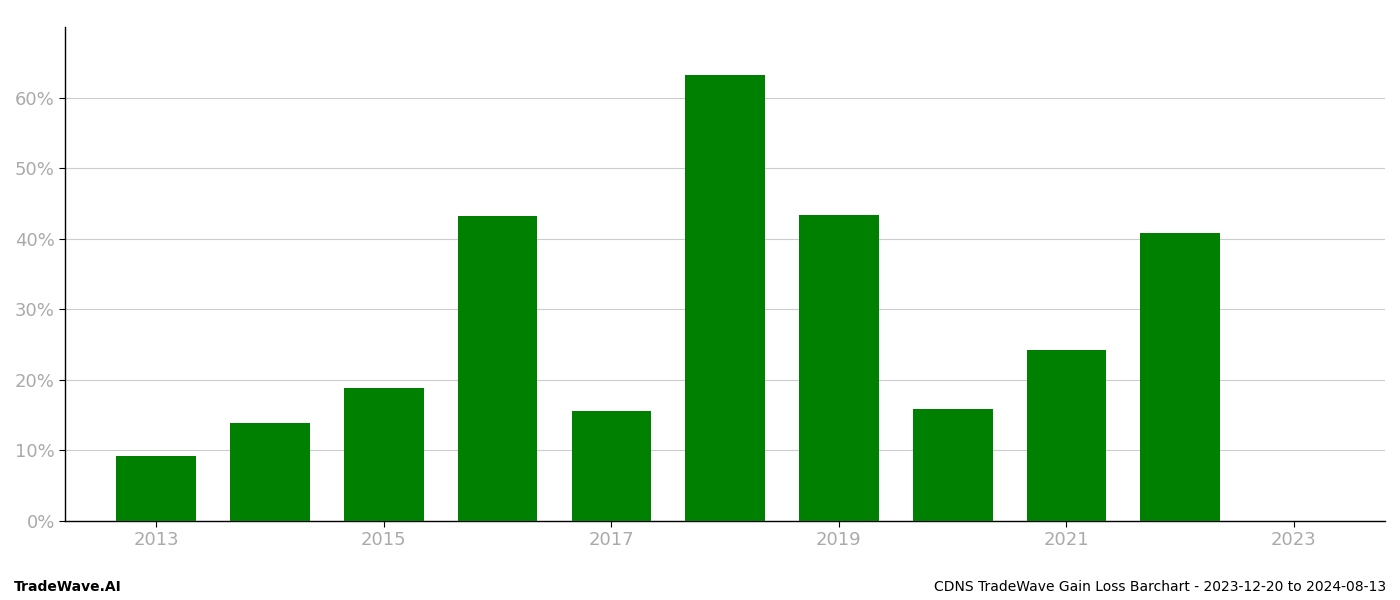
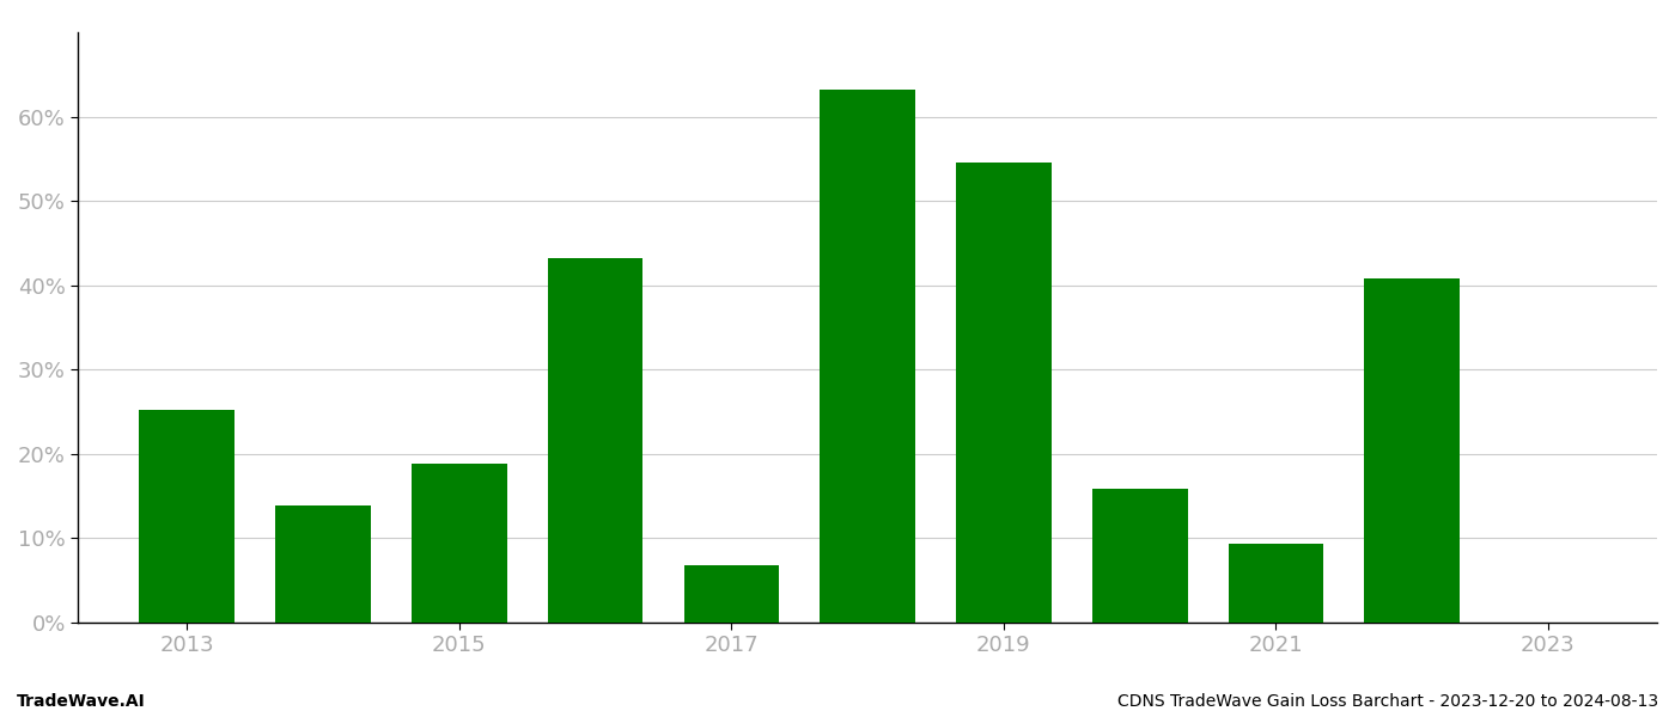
2013: 9.2% -> 25.2%
2017: 15.6% -> 6.8%
2019: 43.4% -> 54.5%
2021: 24.2% -> 9.3%
